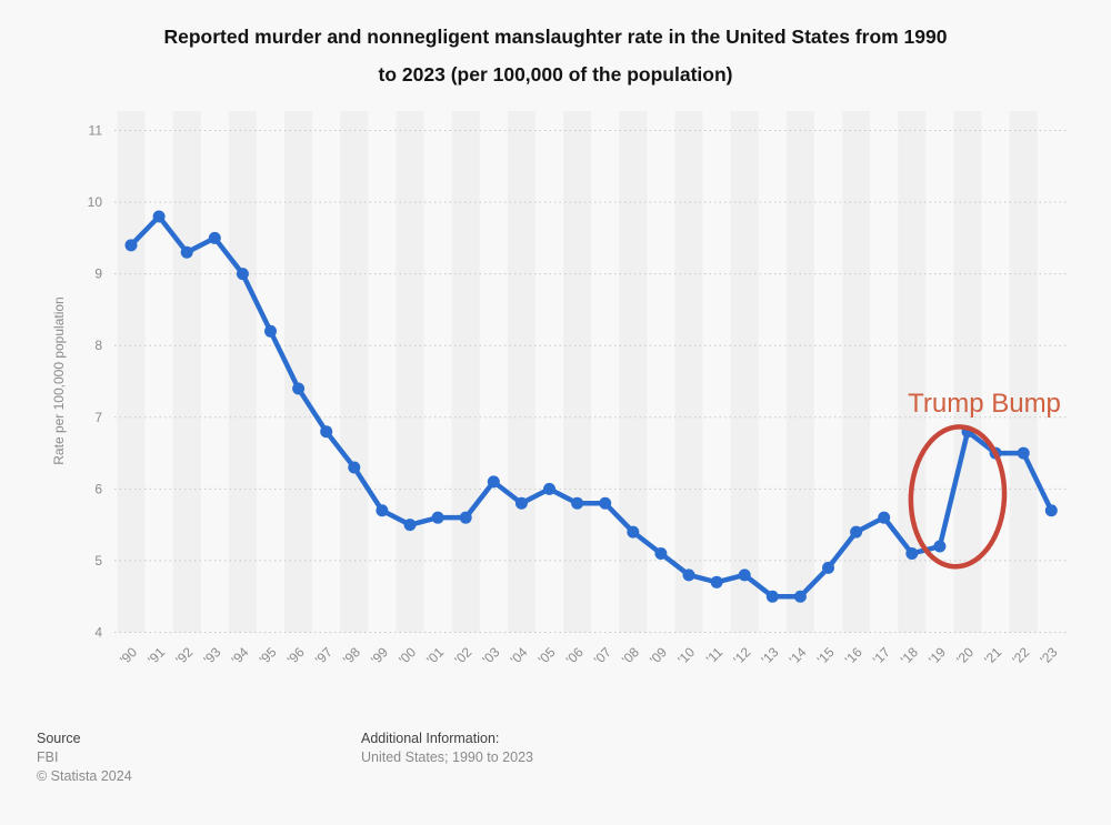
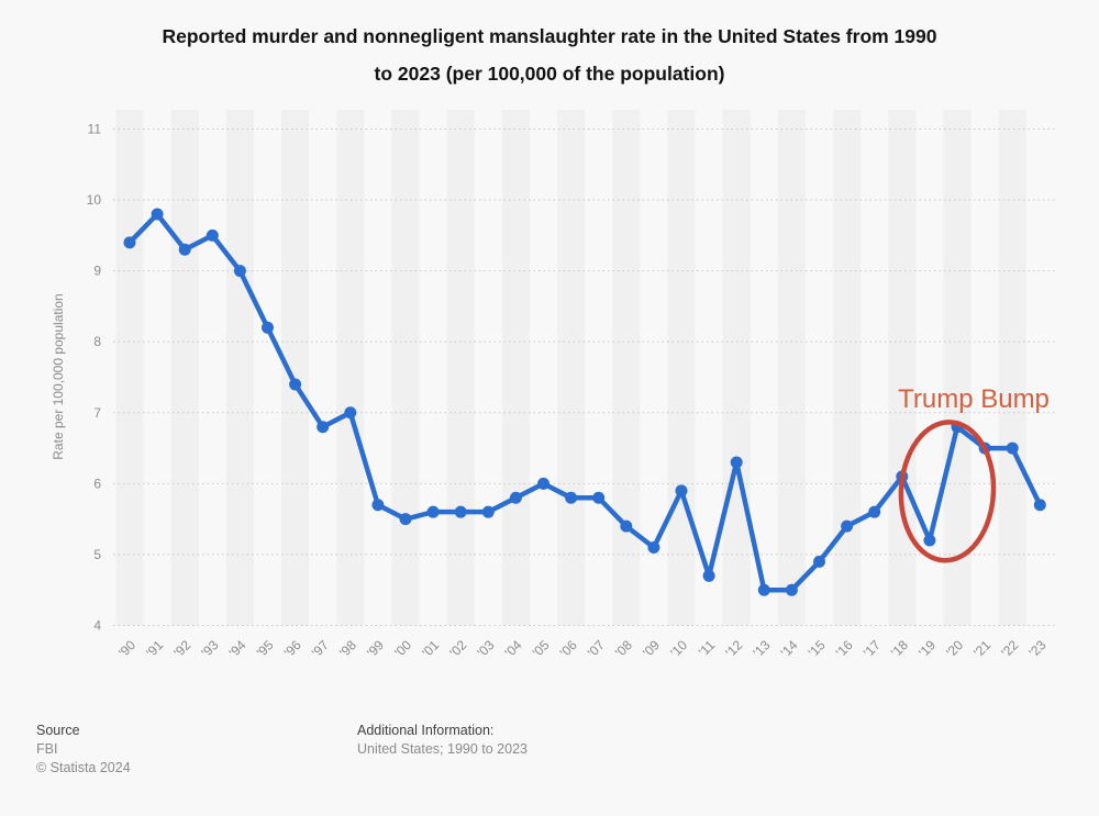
'98: 6.3 -> 7.0
'03: 6.1 -> 5.6
'10: 4.8 -> 5.9
'12: 4.8 -> 6.3
'18: 5.1 -> 6.1
